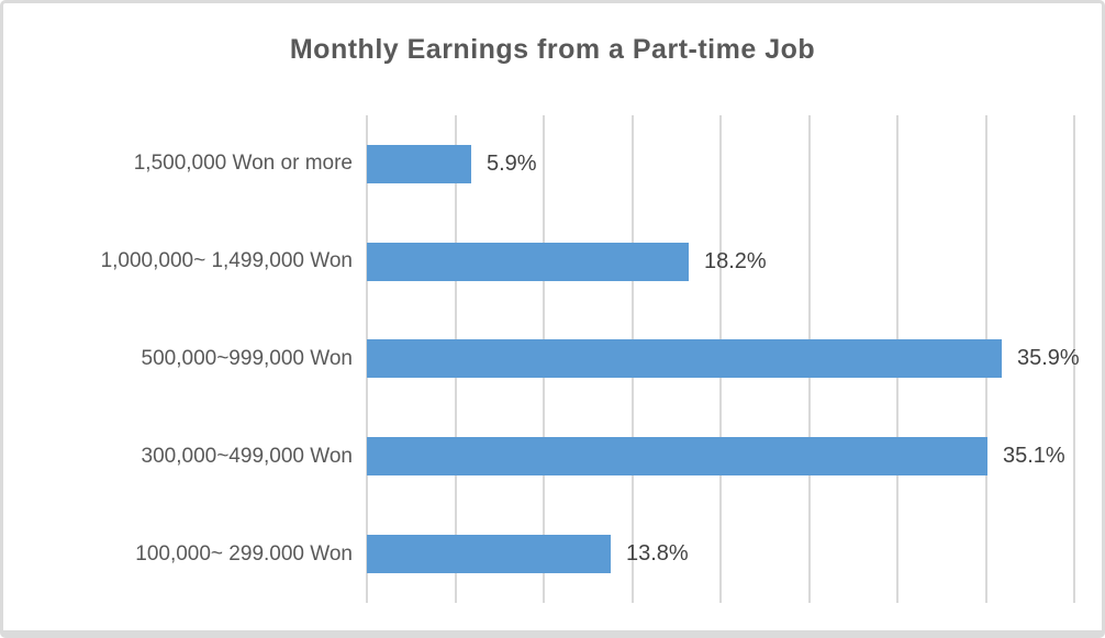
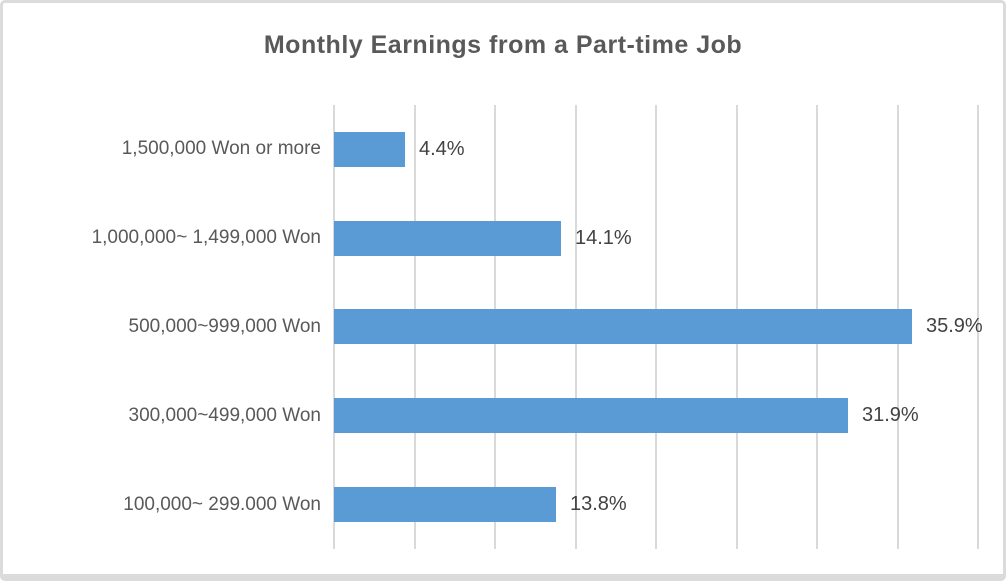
1,500,000 Won or more: 5.9% -> 4.4%
1,000,000~ 1,499,000 Won: 18.2% -> 14.1%
300,000~499,000 Won: 35.1% -> 31.9%
